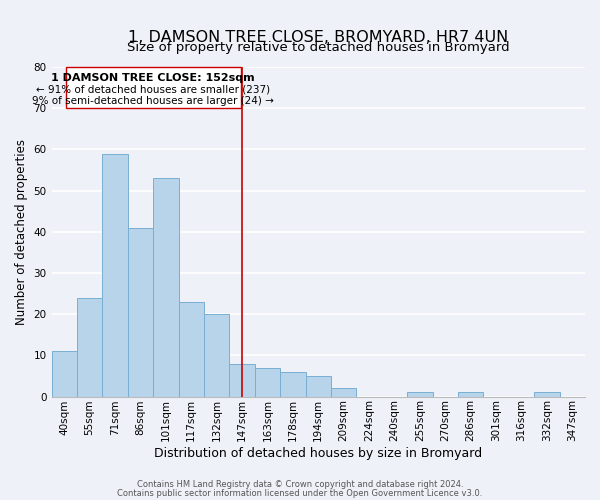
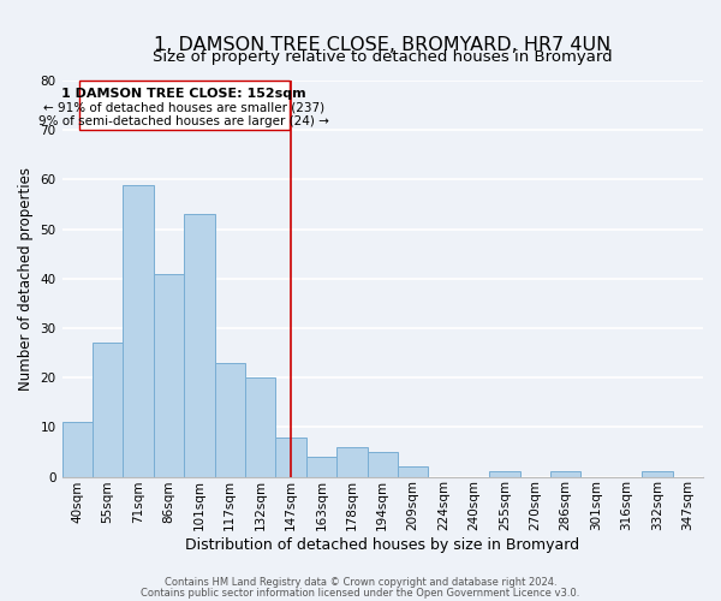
55sqm: 24 -> 27
163sqm: 7 -> 4
